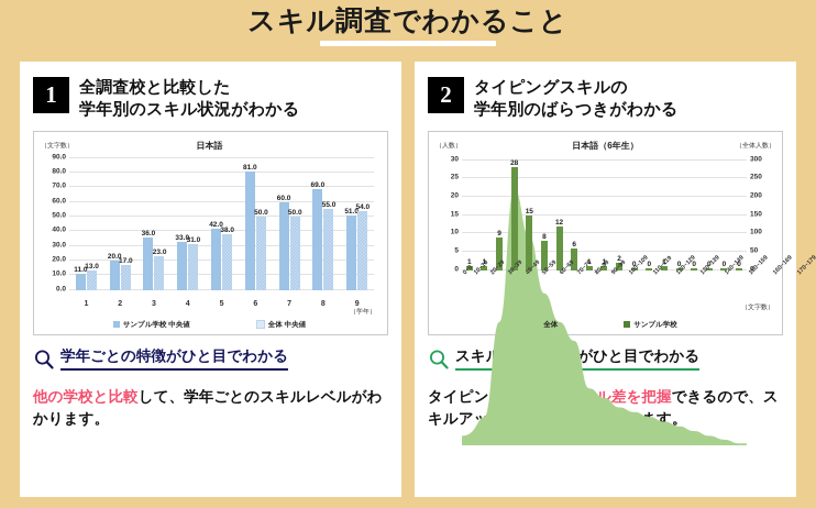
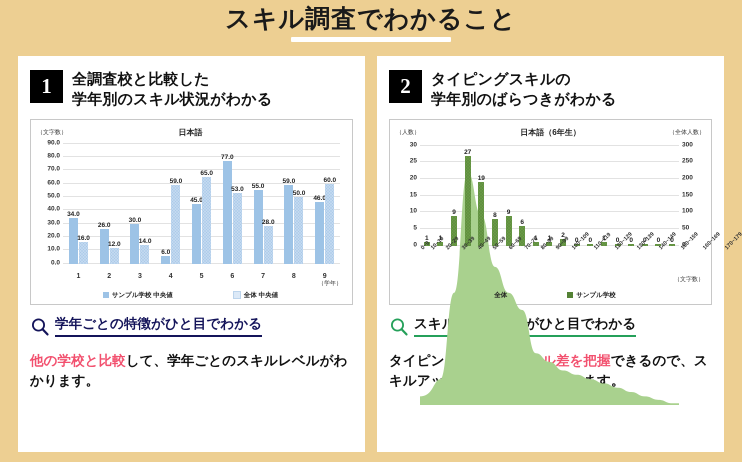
日本語/サンプル学校 中央値/1: 11.0 -> 34.0
日本語/全体 中央値/1: 13.0 -> 16.0
日本語/サンプル学校 中央値/2: 20.0 -> 26.0
日本語/全体 中央値/2: 17.0 -> 12.0
日本語/サンプル学校 中央値/3: 36.0 -> 30.0
日本語/全体 中央値/3: 23.0 -> 14.0
日本語/サンプル学校 中央値/4: 33.0 -> 6.0
日本語/全体 中央値/4: 31.0 -> 59.0
日本語/サンプル学校 中央値/5: 42.0 -> 45.0
日本語/全体 中央値/5: 38.0 -> 65.0
日本語/サンプル学校 中央値/6: 81.0 -> 77.0
日本語/全体 中央値/6: 50.0 -> 53.0
日本語/サンプル学校 中央値/7: 60.0 -> 55.0
日本語/全体 中央値/7: 50.0 -> 28.0
日本語/サンプル学校 中央値/8: 69.0 -> 59.0
日本語/全体 中央値/8: 55.0 -> 50.0
日本語/サンプル学校 中央値/9: 51.0 -> 46.0
日本語/全体 中央値/9: 54.0 -> 60.0
日本語（6年生）/サンプル学校/30~39: 28 -> 27
日本語（6年生）/サンプル学校/40~49: 15 -> 19
日本語（6年生）/サンプル学校/60~69: 12 -> 9
